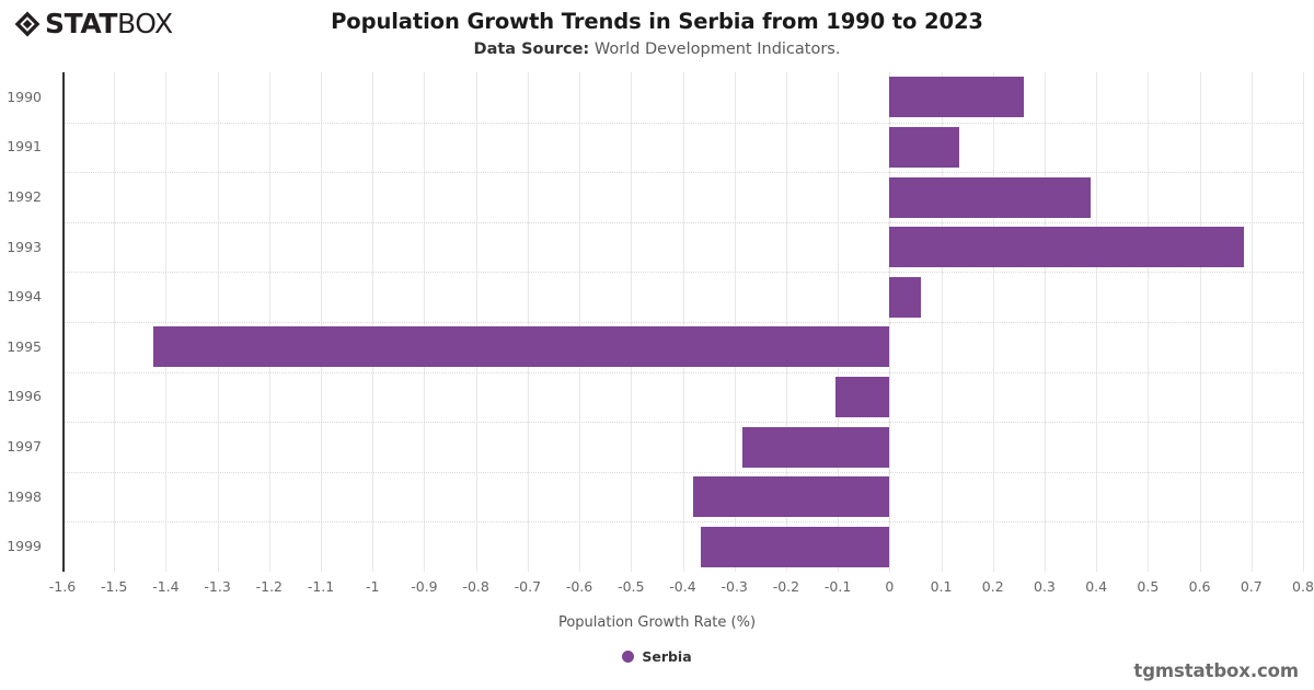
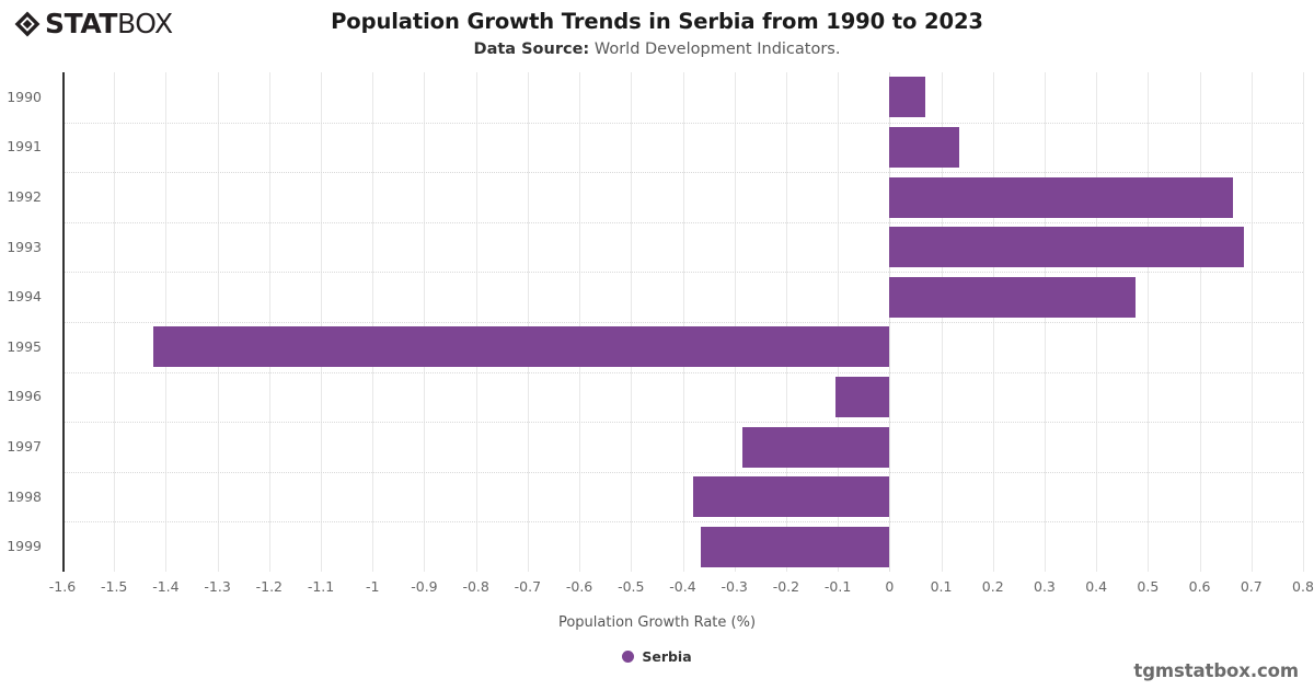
1990: 0.26 -> 0.07
1992: 0.39 -> 0.67
1994: 0.06 -> 0.47
